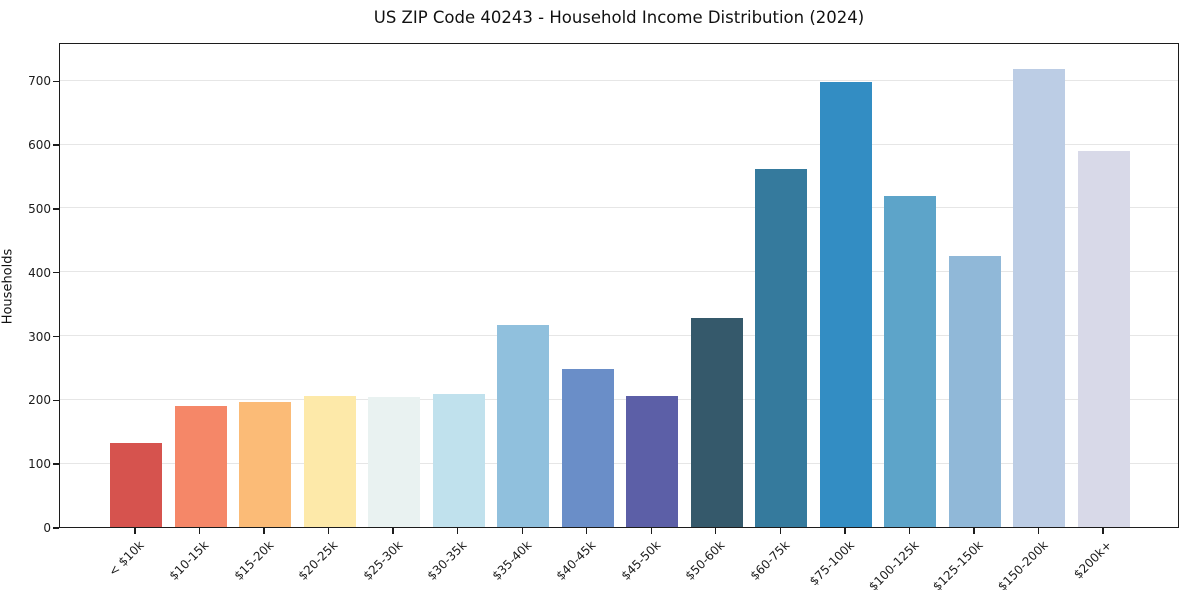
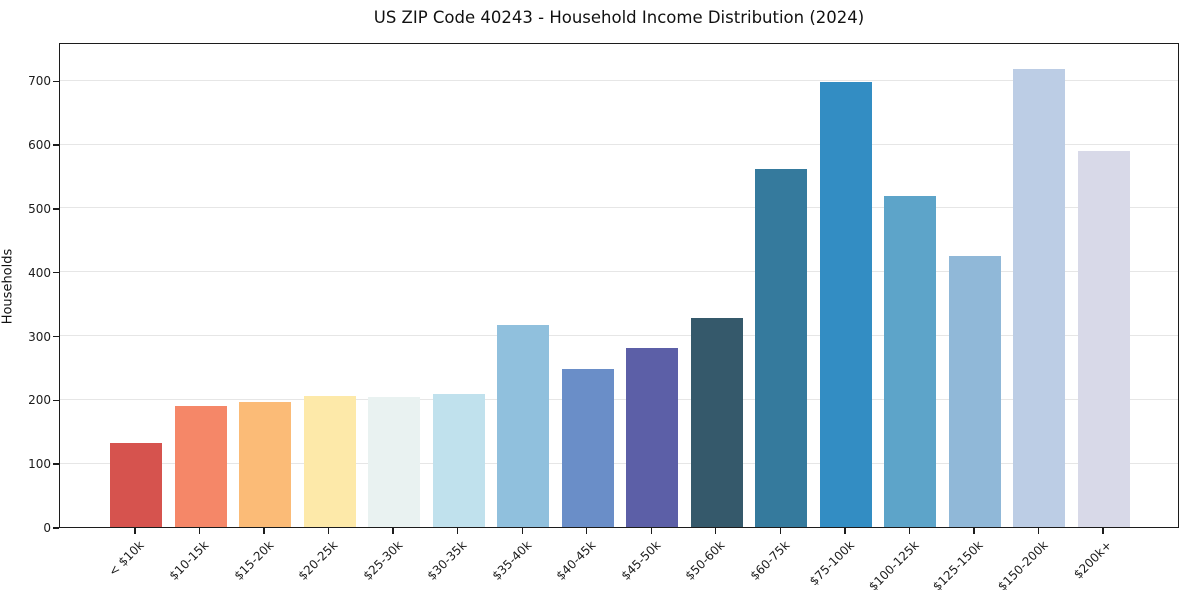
$45-50k: 200 -> 280
